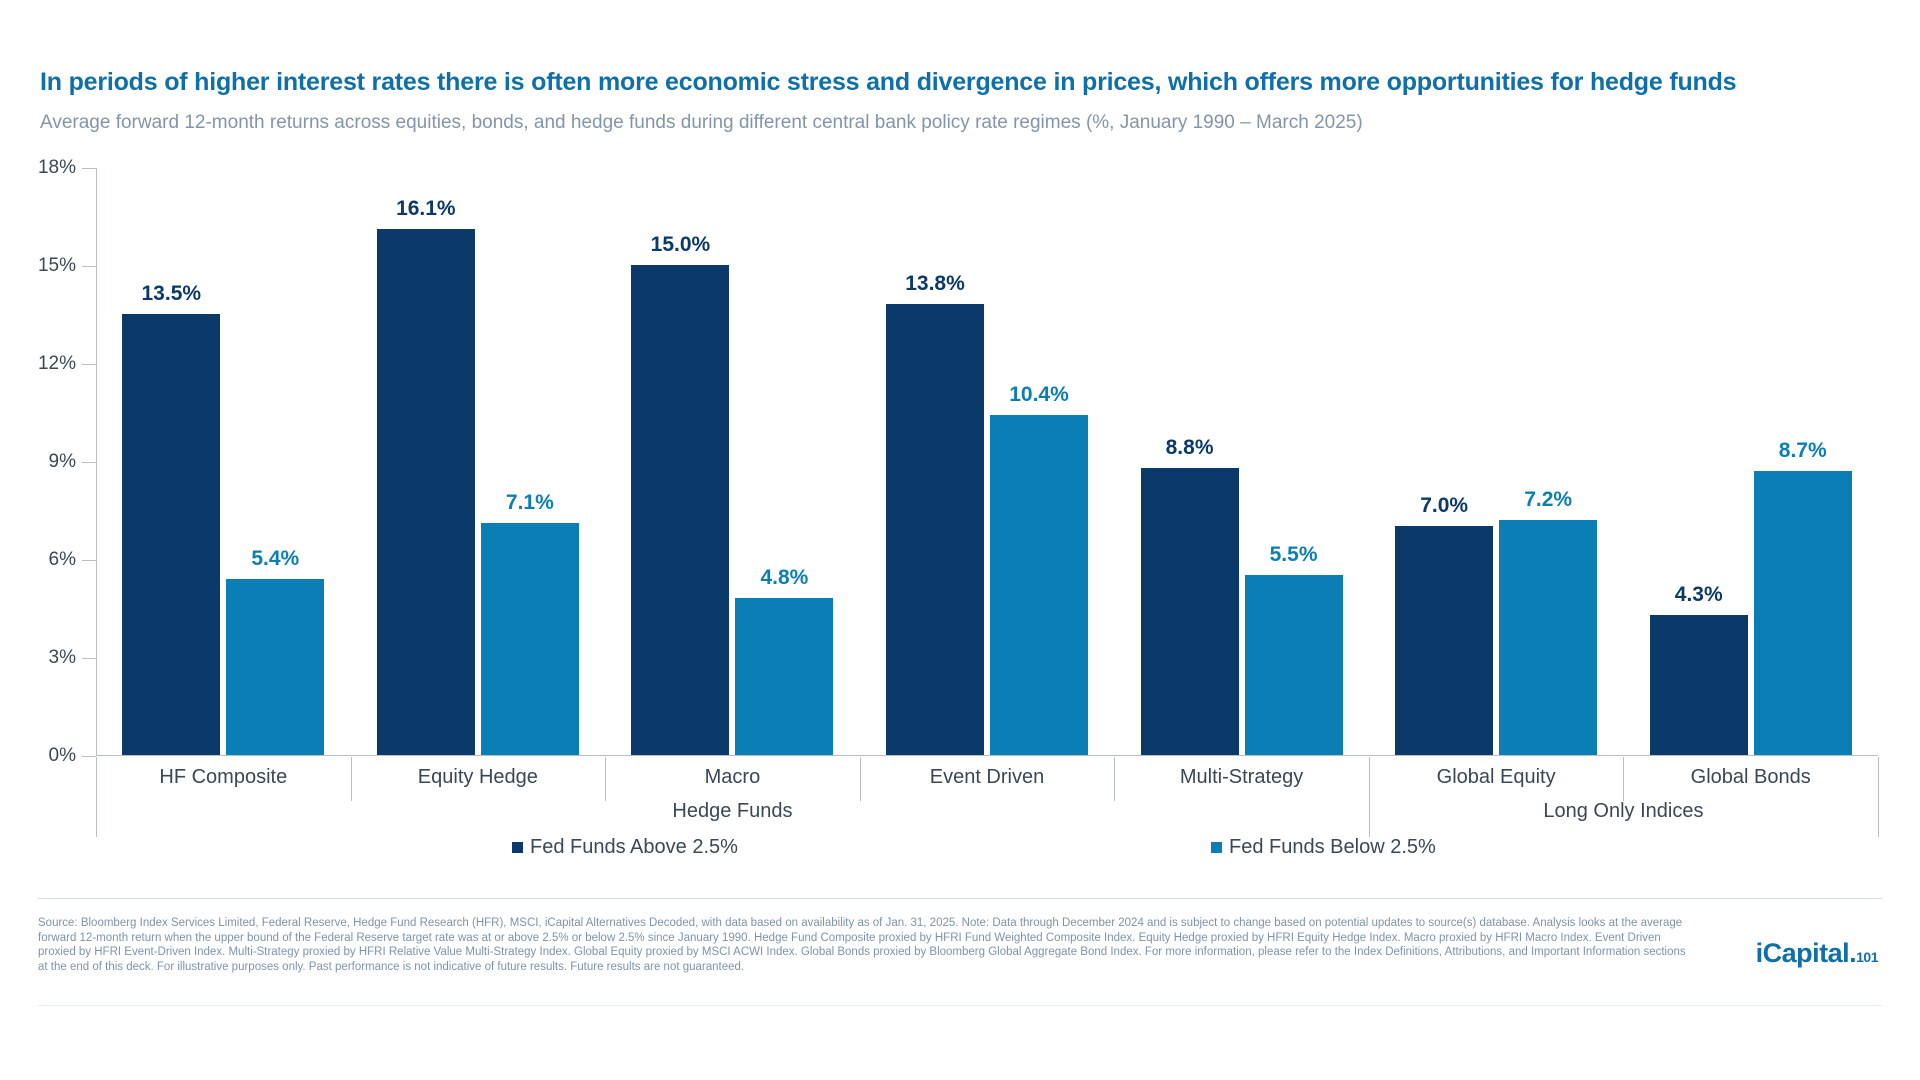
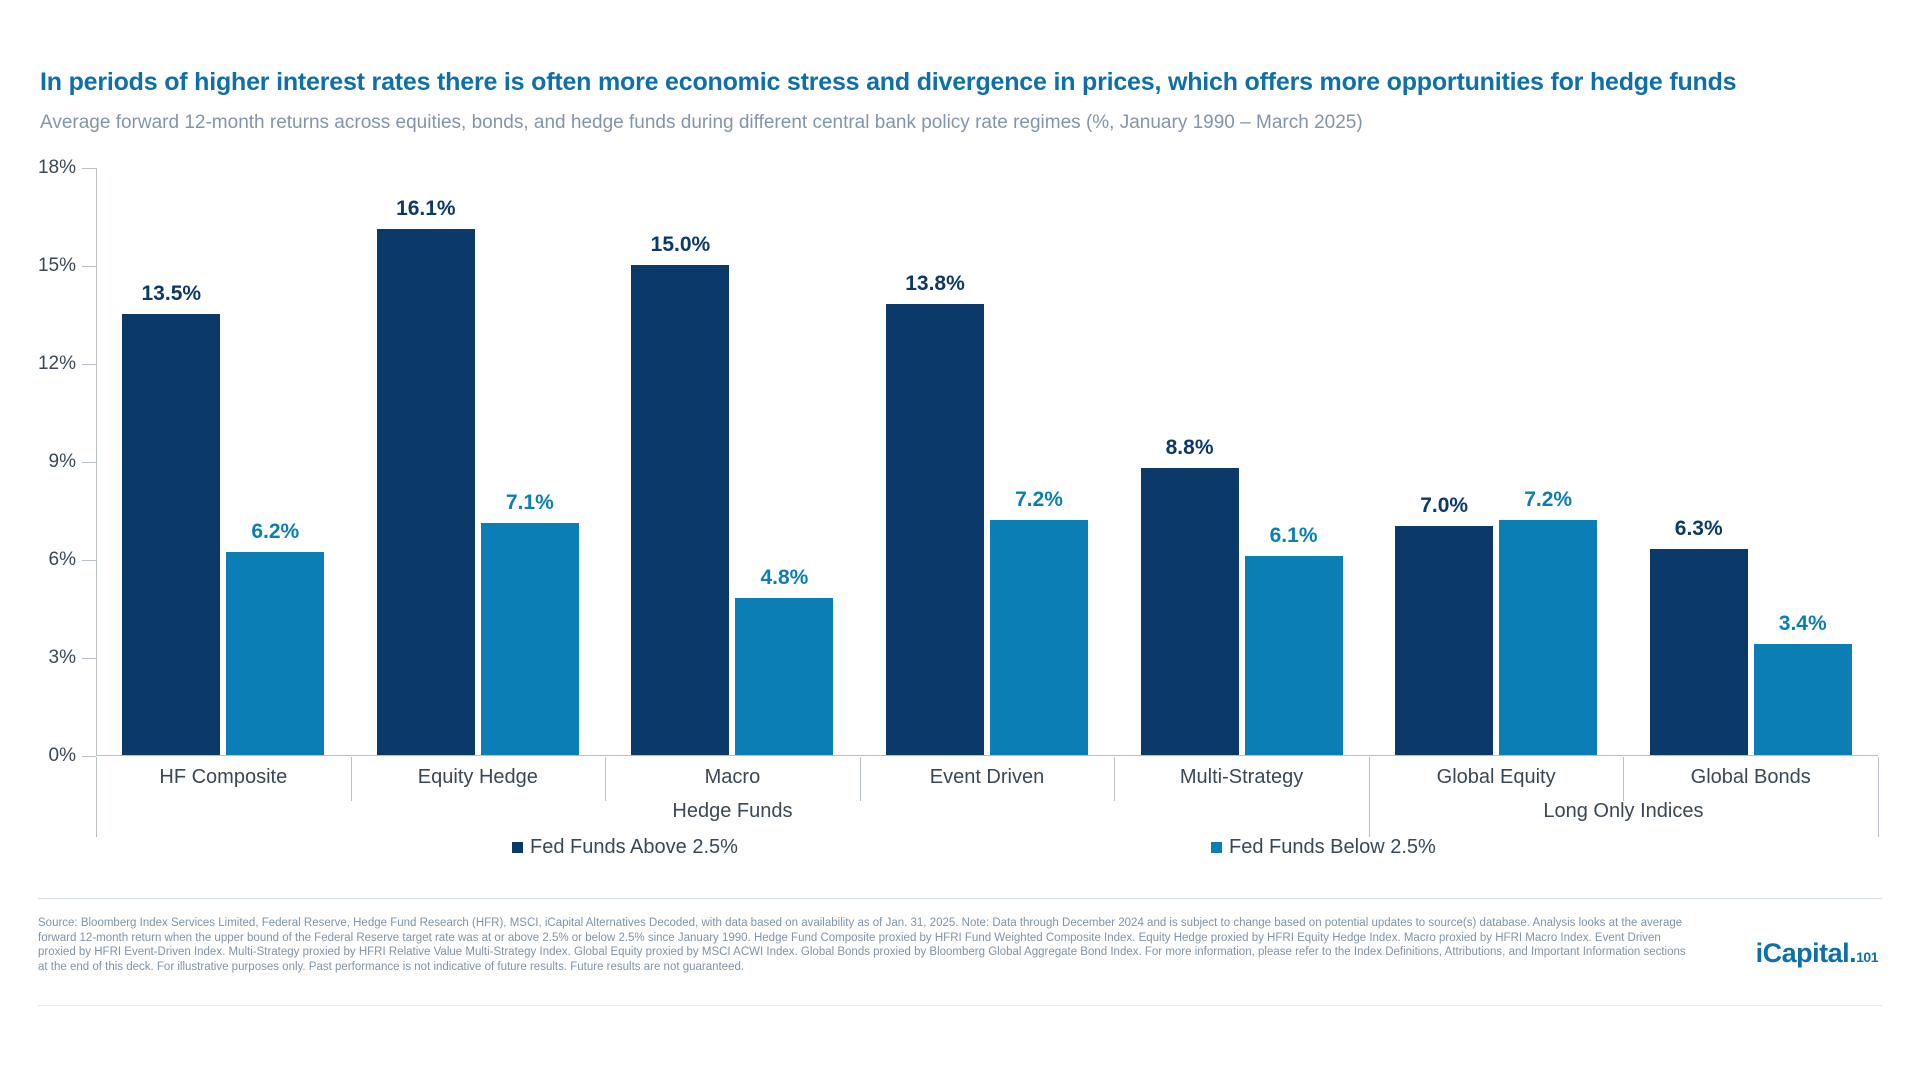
Fed Funds Below 2.5%/HF Composite: 5.4% -> 6.2%
Fed Funds Below 2.5%/Event Driven: 10.4% -> 7.2%
Fed Funds Below 2.5%/Multi-Strategy: 5.5% -> 6.1%
Fed Funds Above 2.5%/Global Bonds: 4.3% -> 6.3%
Fed Funds Below 2.5%/Global Bonds: 8.7% -> 3.4%
